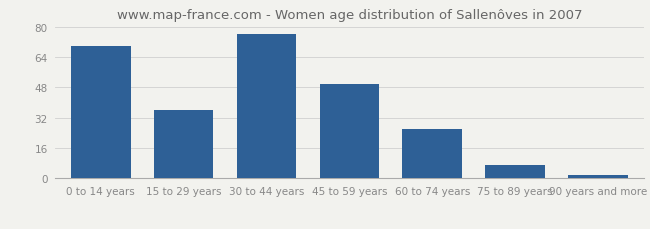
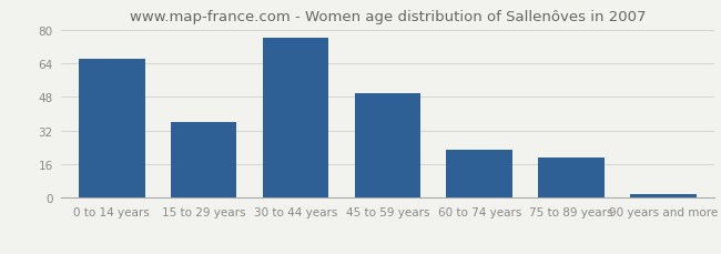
0 to 14 years: 70 -> 66
60 to 74 years: 26 -> 23
75 to 89 years: 7 -> 19
